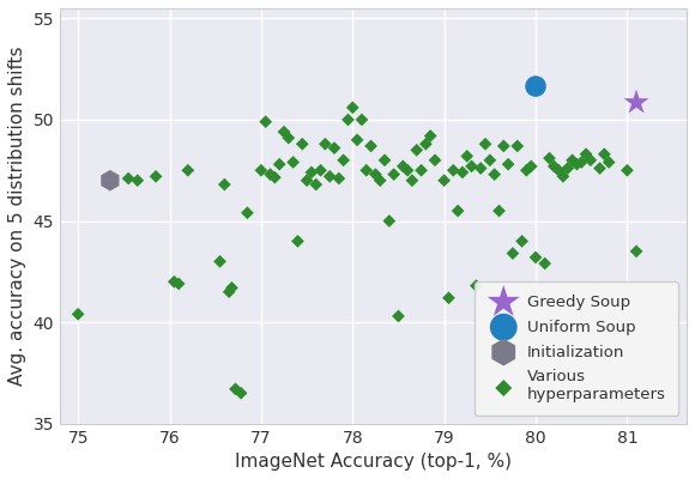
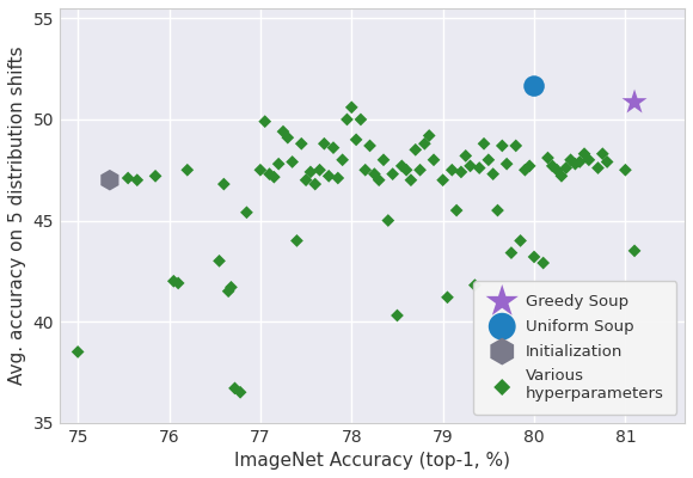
Various hyperparameters/75: 40.4 -> 38.5
